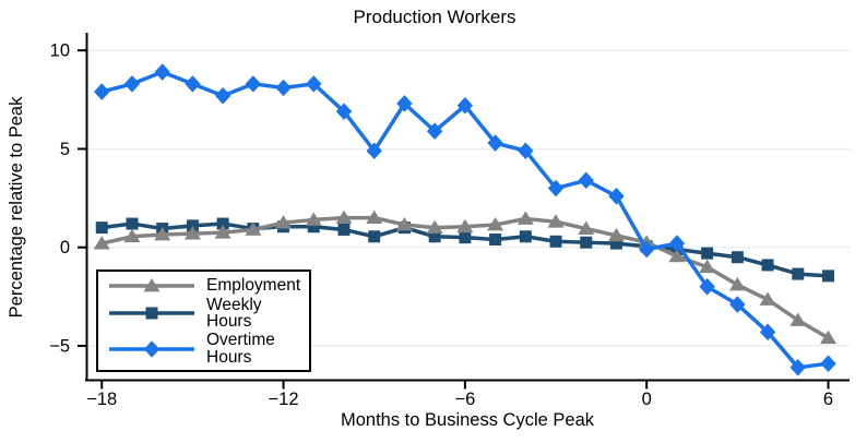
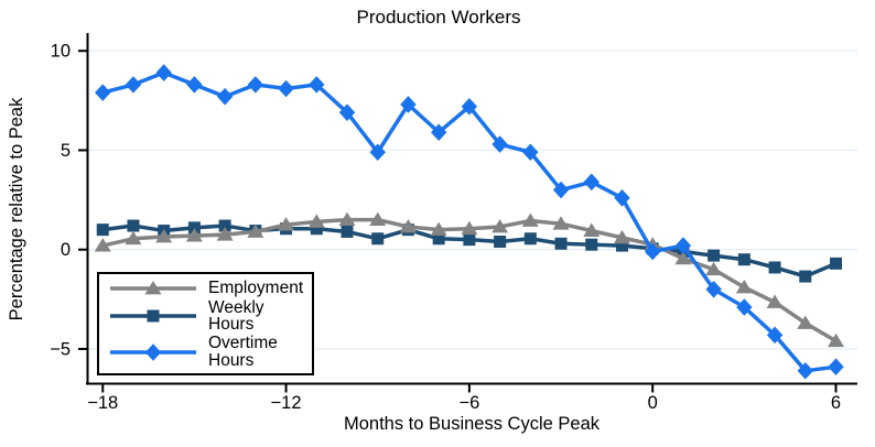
Weekly Hours/6: -1.4 -> -0.7
